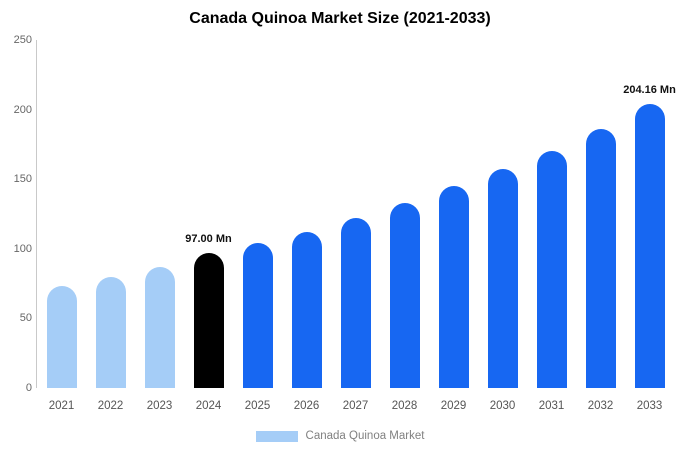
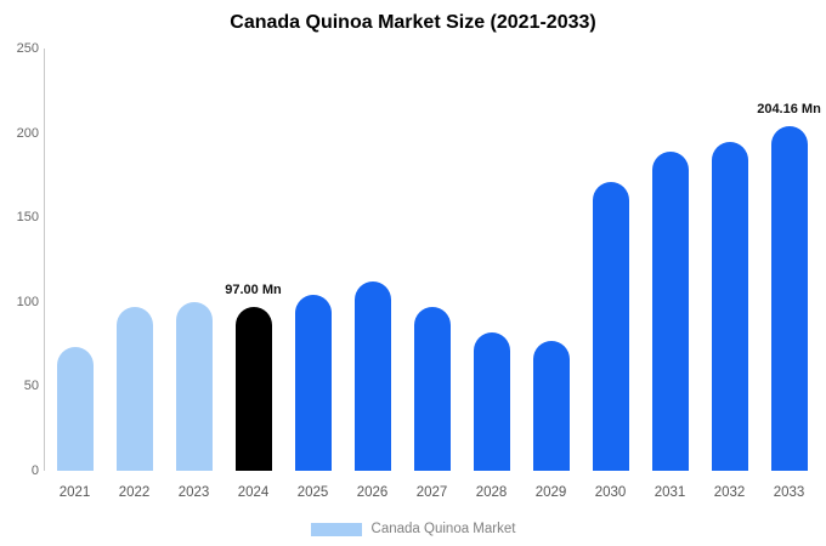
2022: 80 -> 97
2023: 87 -> 100
2027: 122 -> 97
2028: 133 -> 82
2029: 145 -> 77
2030: 157 -> 171
2031: 170 -> 189
2032: 186 -> 195
